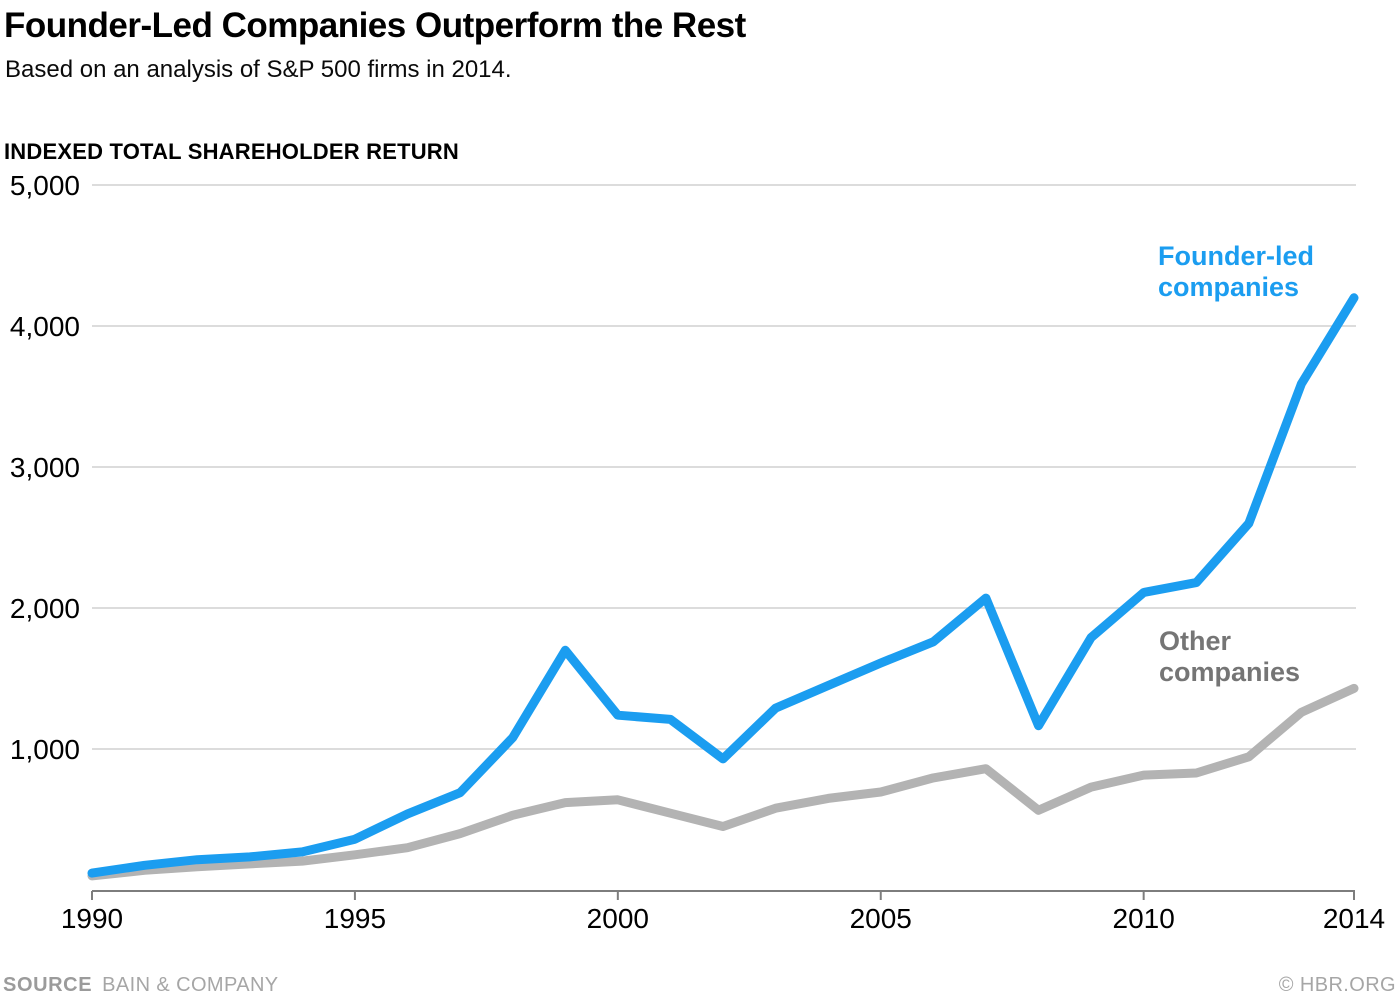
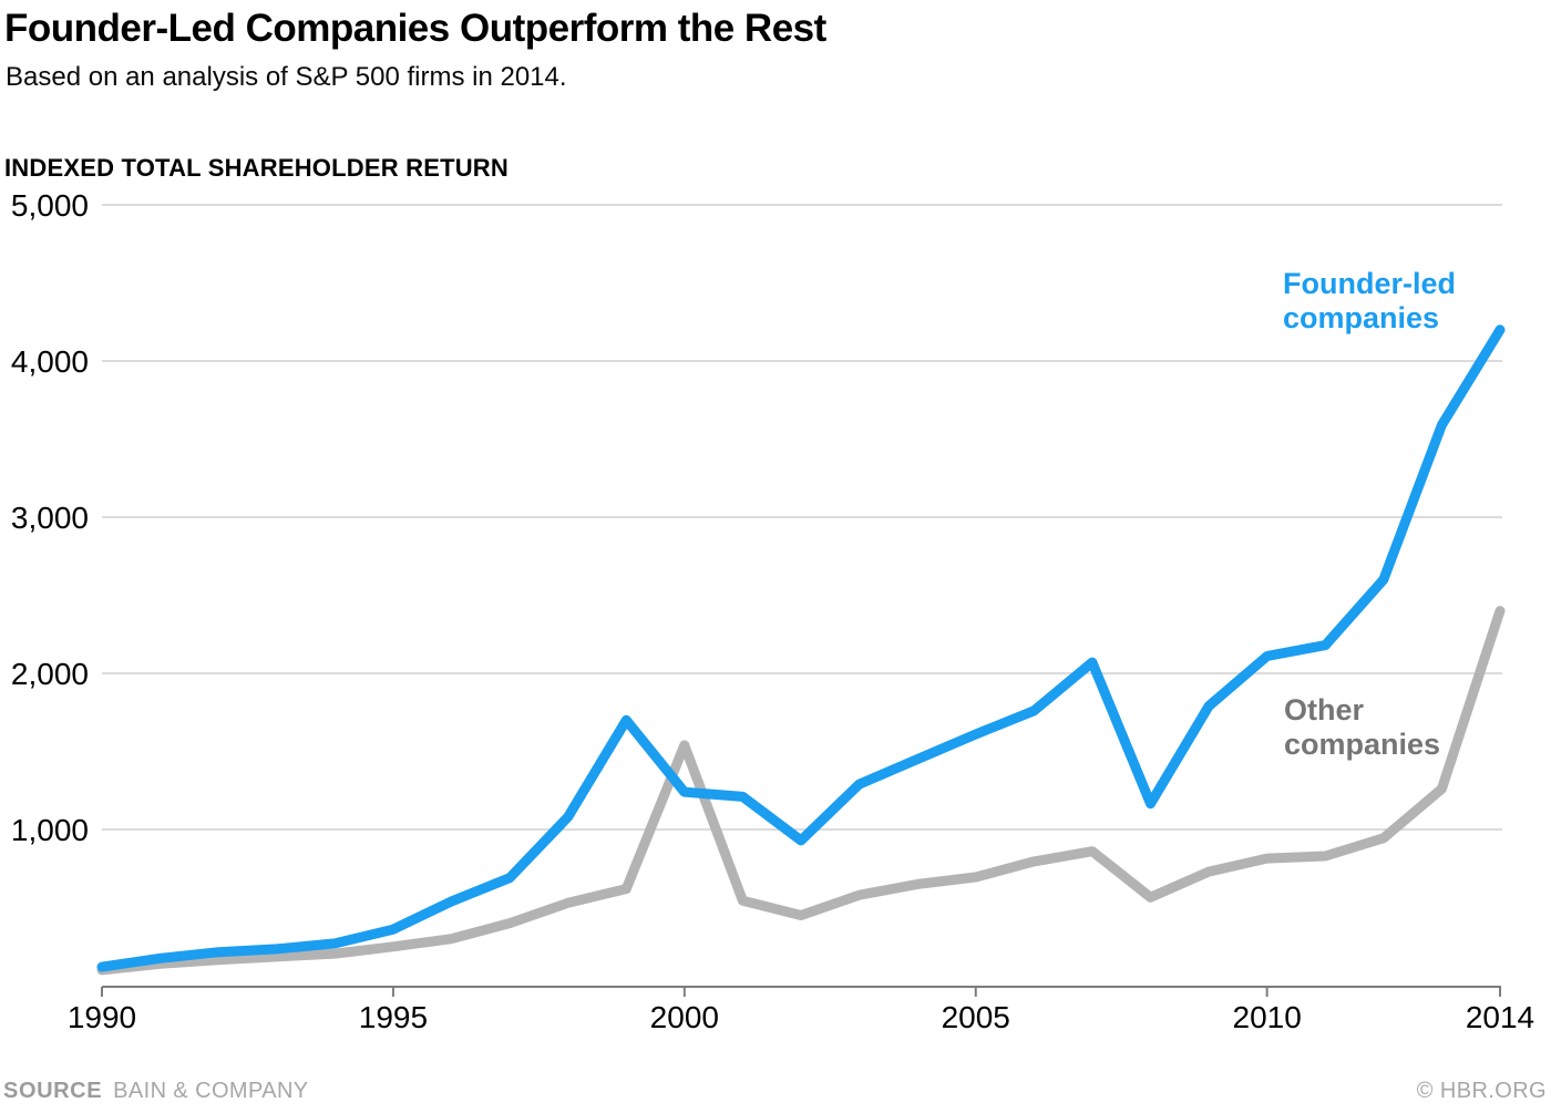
Other companies/2000: 640 -> 1540
Other companies/2014: 1430 -> 2400
